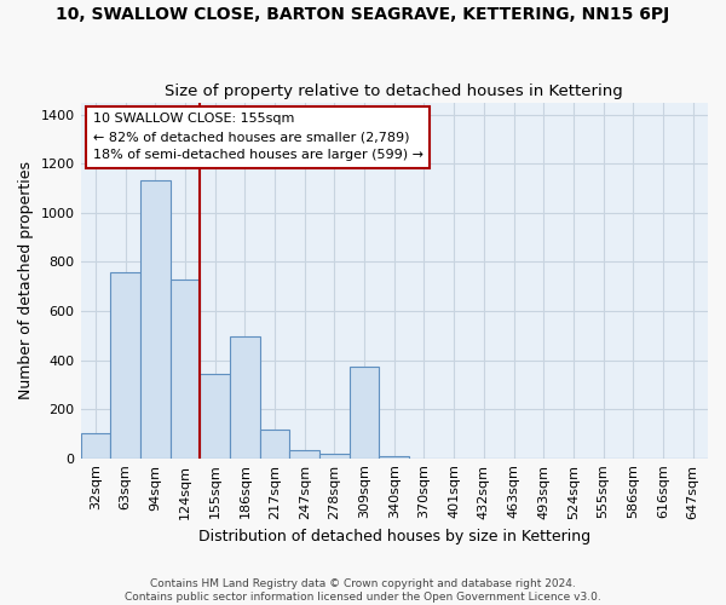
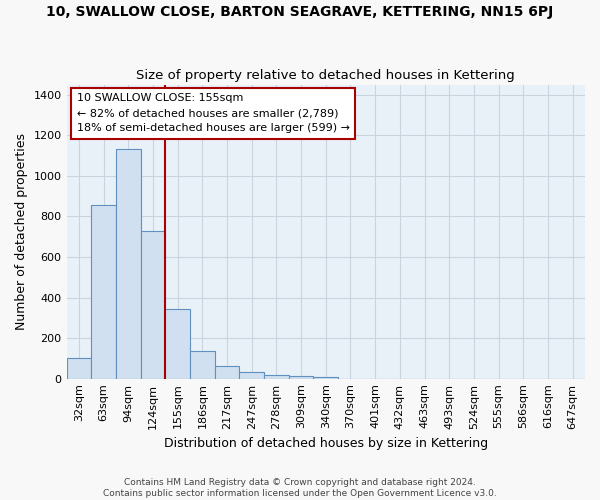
63sqm: 760 -> 858
186sqm: 495 -> 135
217sqm: 115 -> 62
309sqm: 375 -> 15
